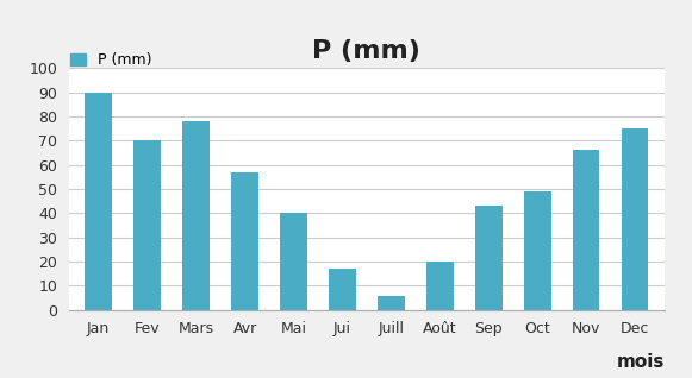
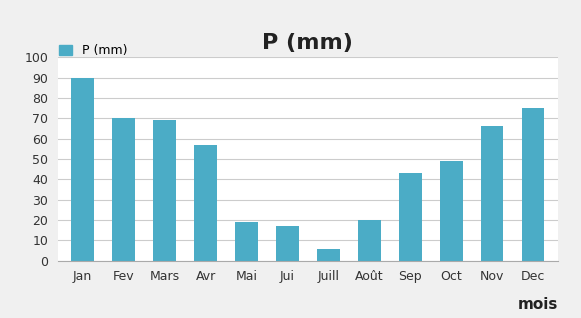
Mars: 78 -> 69
Mai: 40 -> 19
